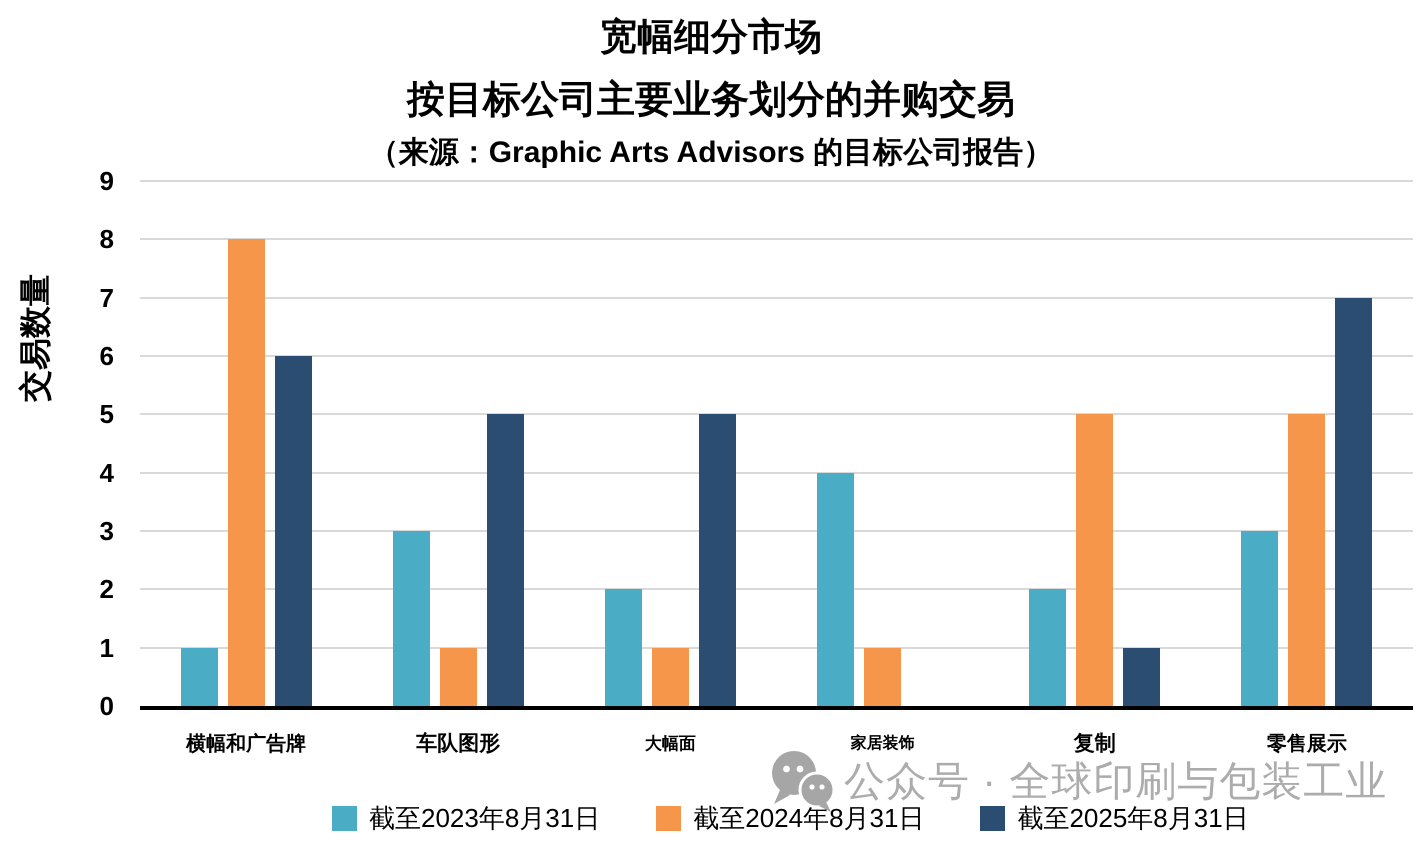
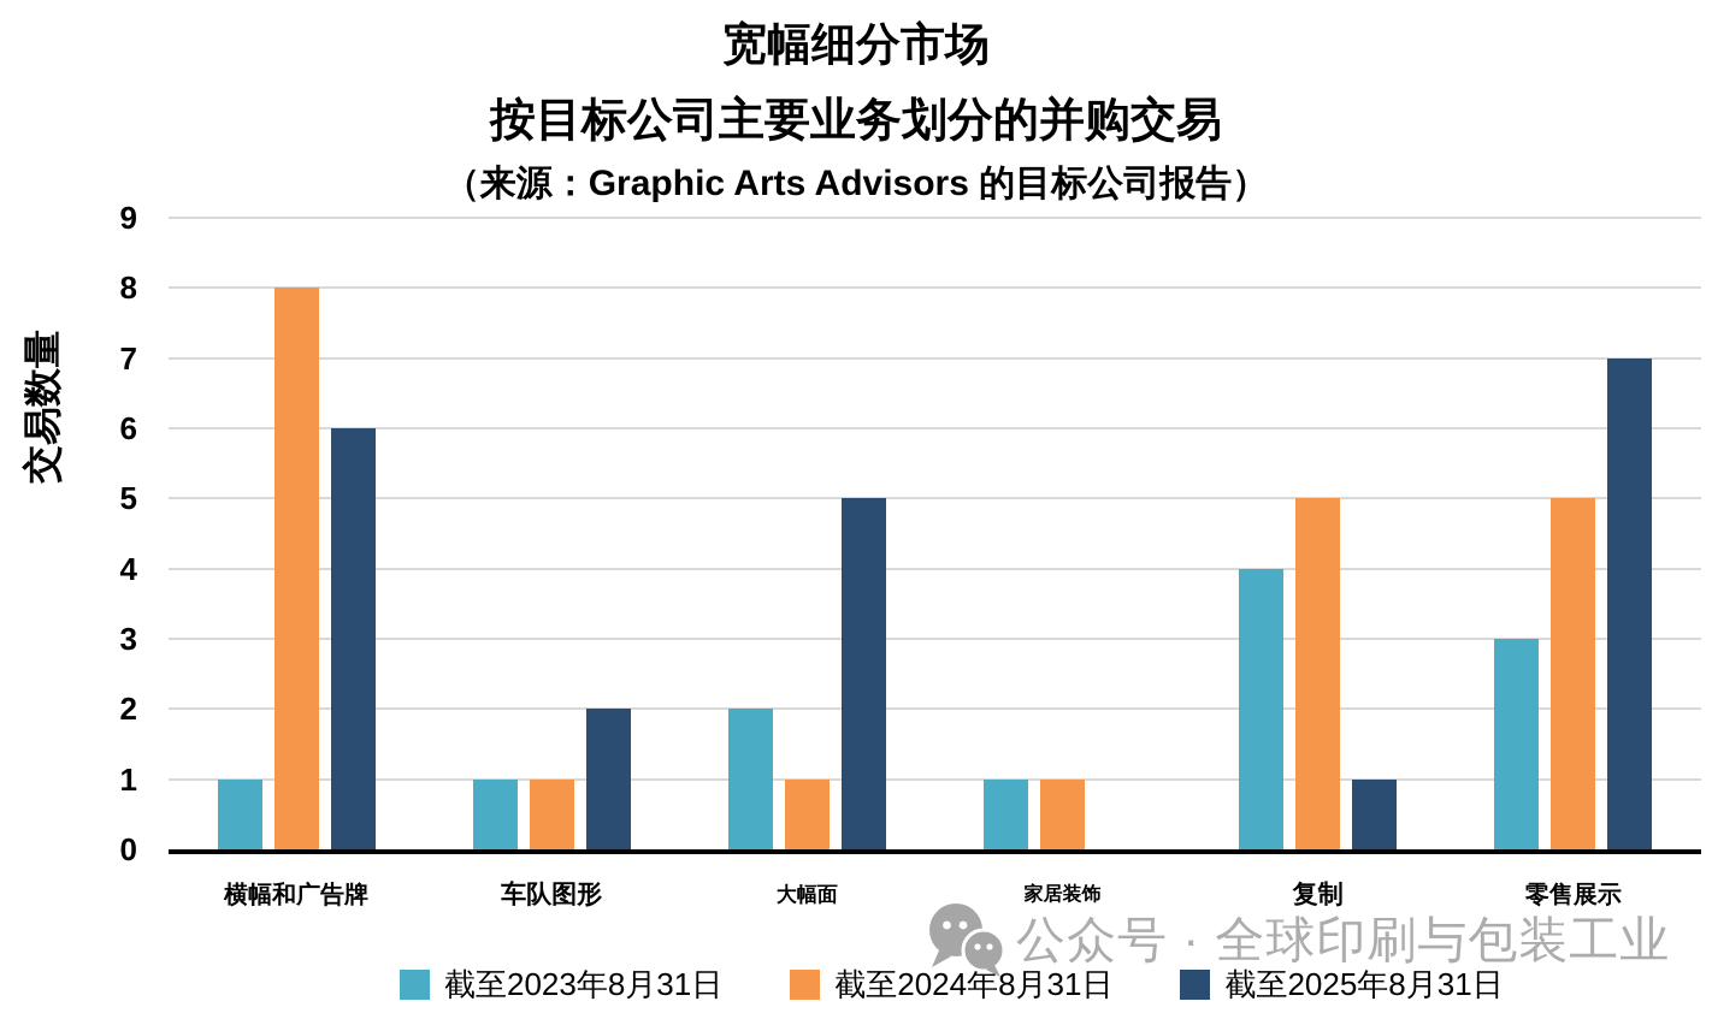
截至2023年8月31日/车队图形: 3 -> 1
截至2025年8月31日/车队图形: 5 -> 2
截至2023年8月31日/家居装饰: 4 -> 1
截至2023年8月31日/复制: 2 -> 4
